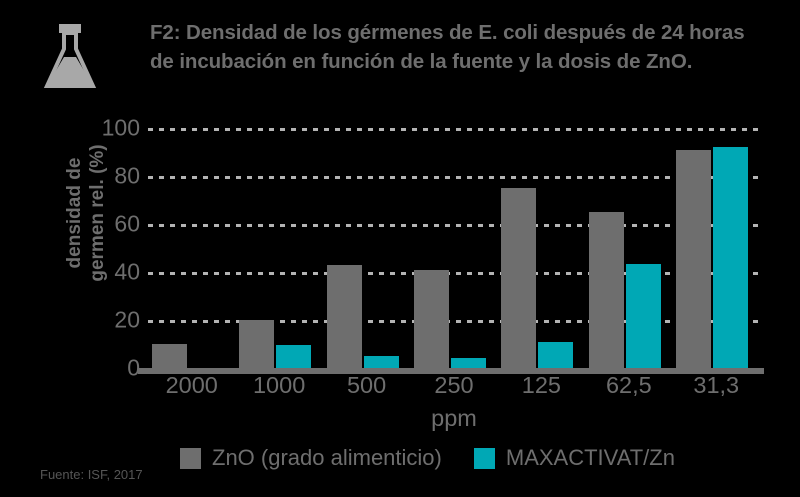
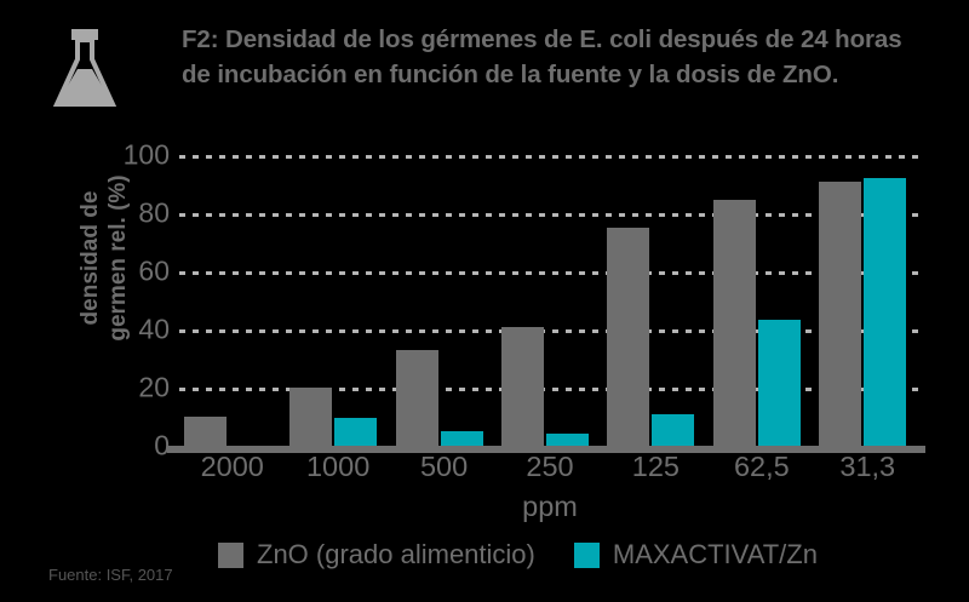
ZnO (grado alimenticio)/500: 43 -> 33
ZnO (grado alimenticio)/62,5: 65 -> 84
